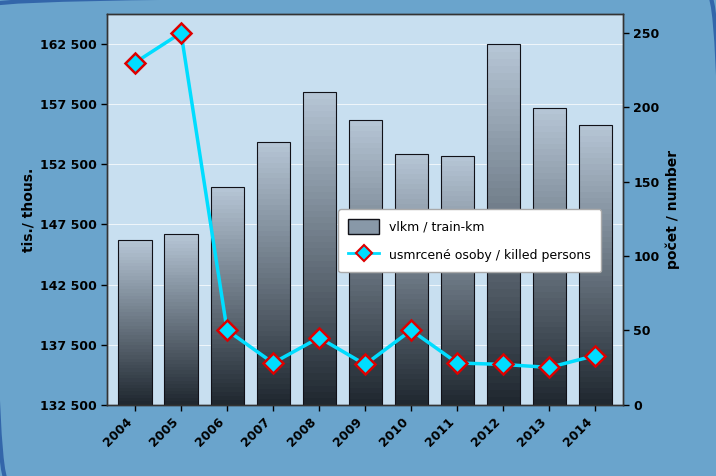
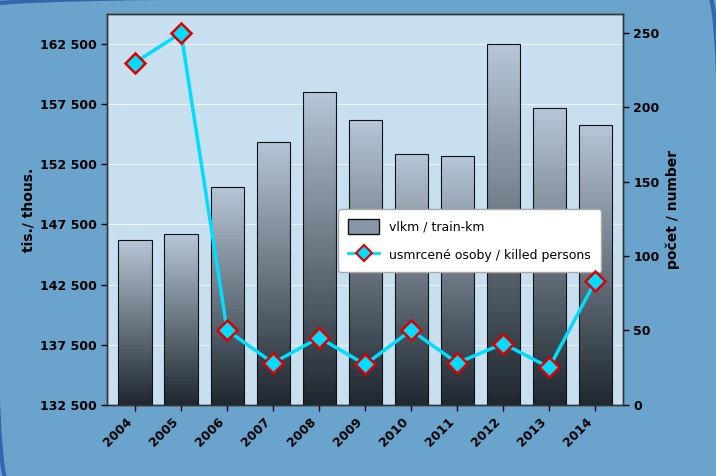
2012: 27 -> 41
2014: 33 -> 83
